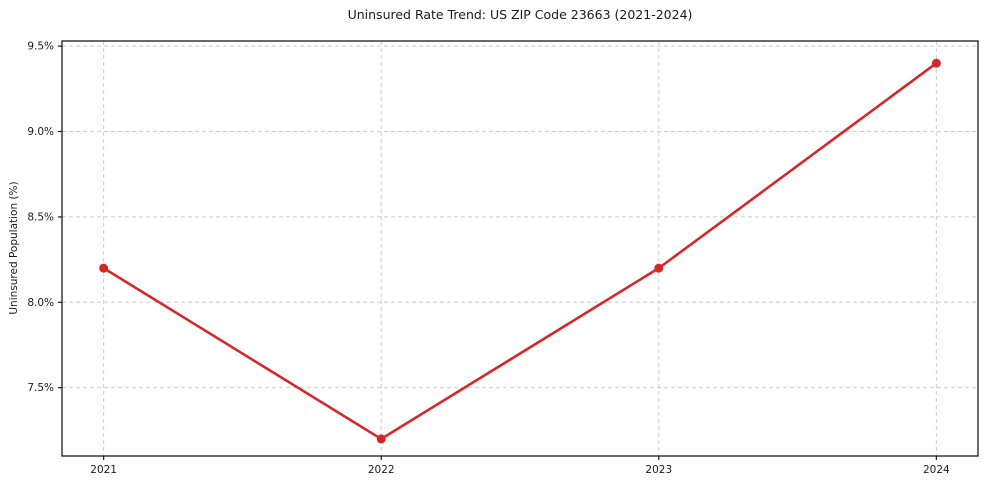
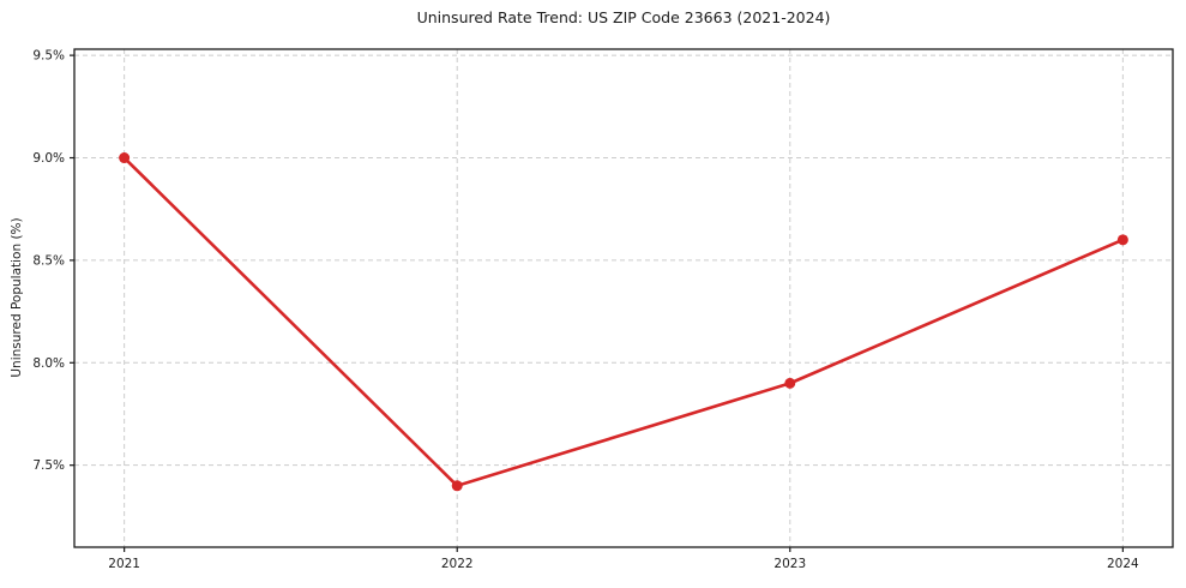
2021: 8.2% -> 9.0%
2022: 7.2% -> 7.4%
2023: 8.2% -> 7.9%
2024: 9.4% -> 8.6%
